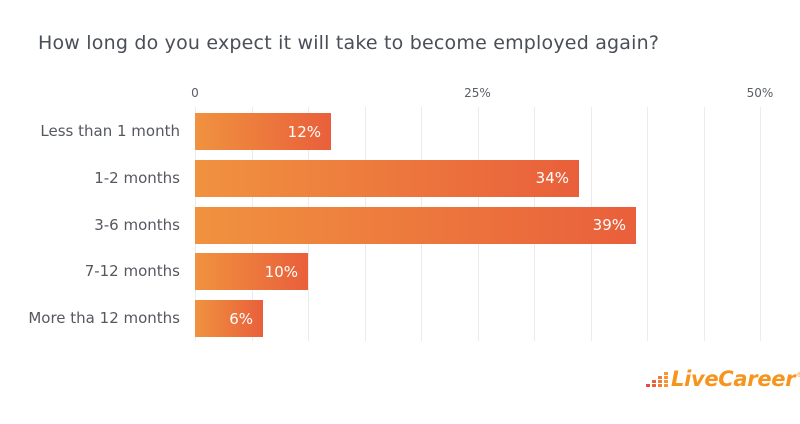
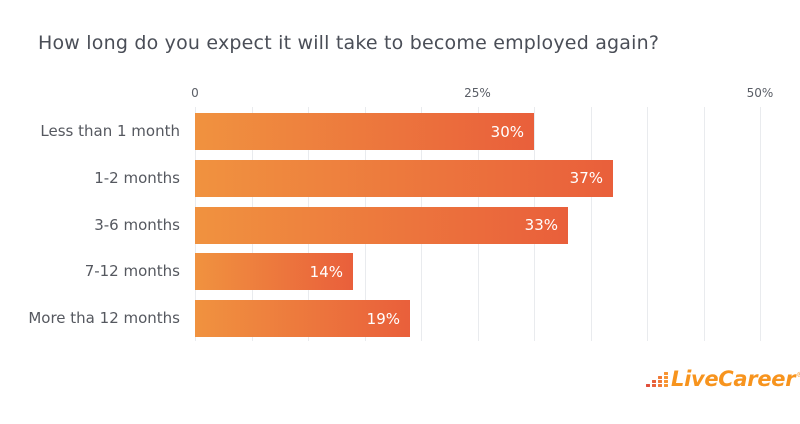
Less than 1 month: 12% -> 30%
1-2 months: 34% -> 37%
3-6 months: 39% -> 33%
7-12 months: 10% -> 14%
More tha 12 months: 6% -> 19%
